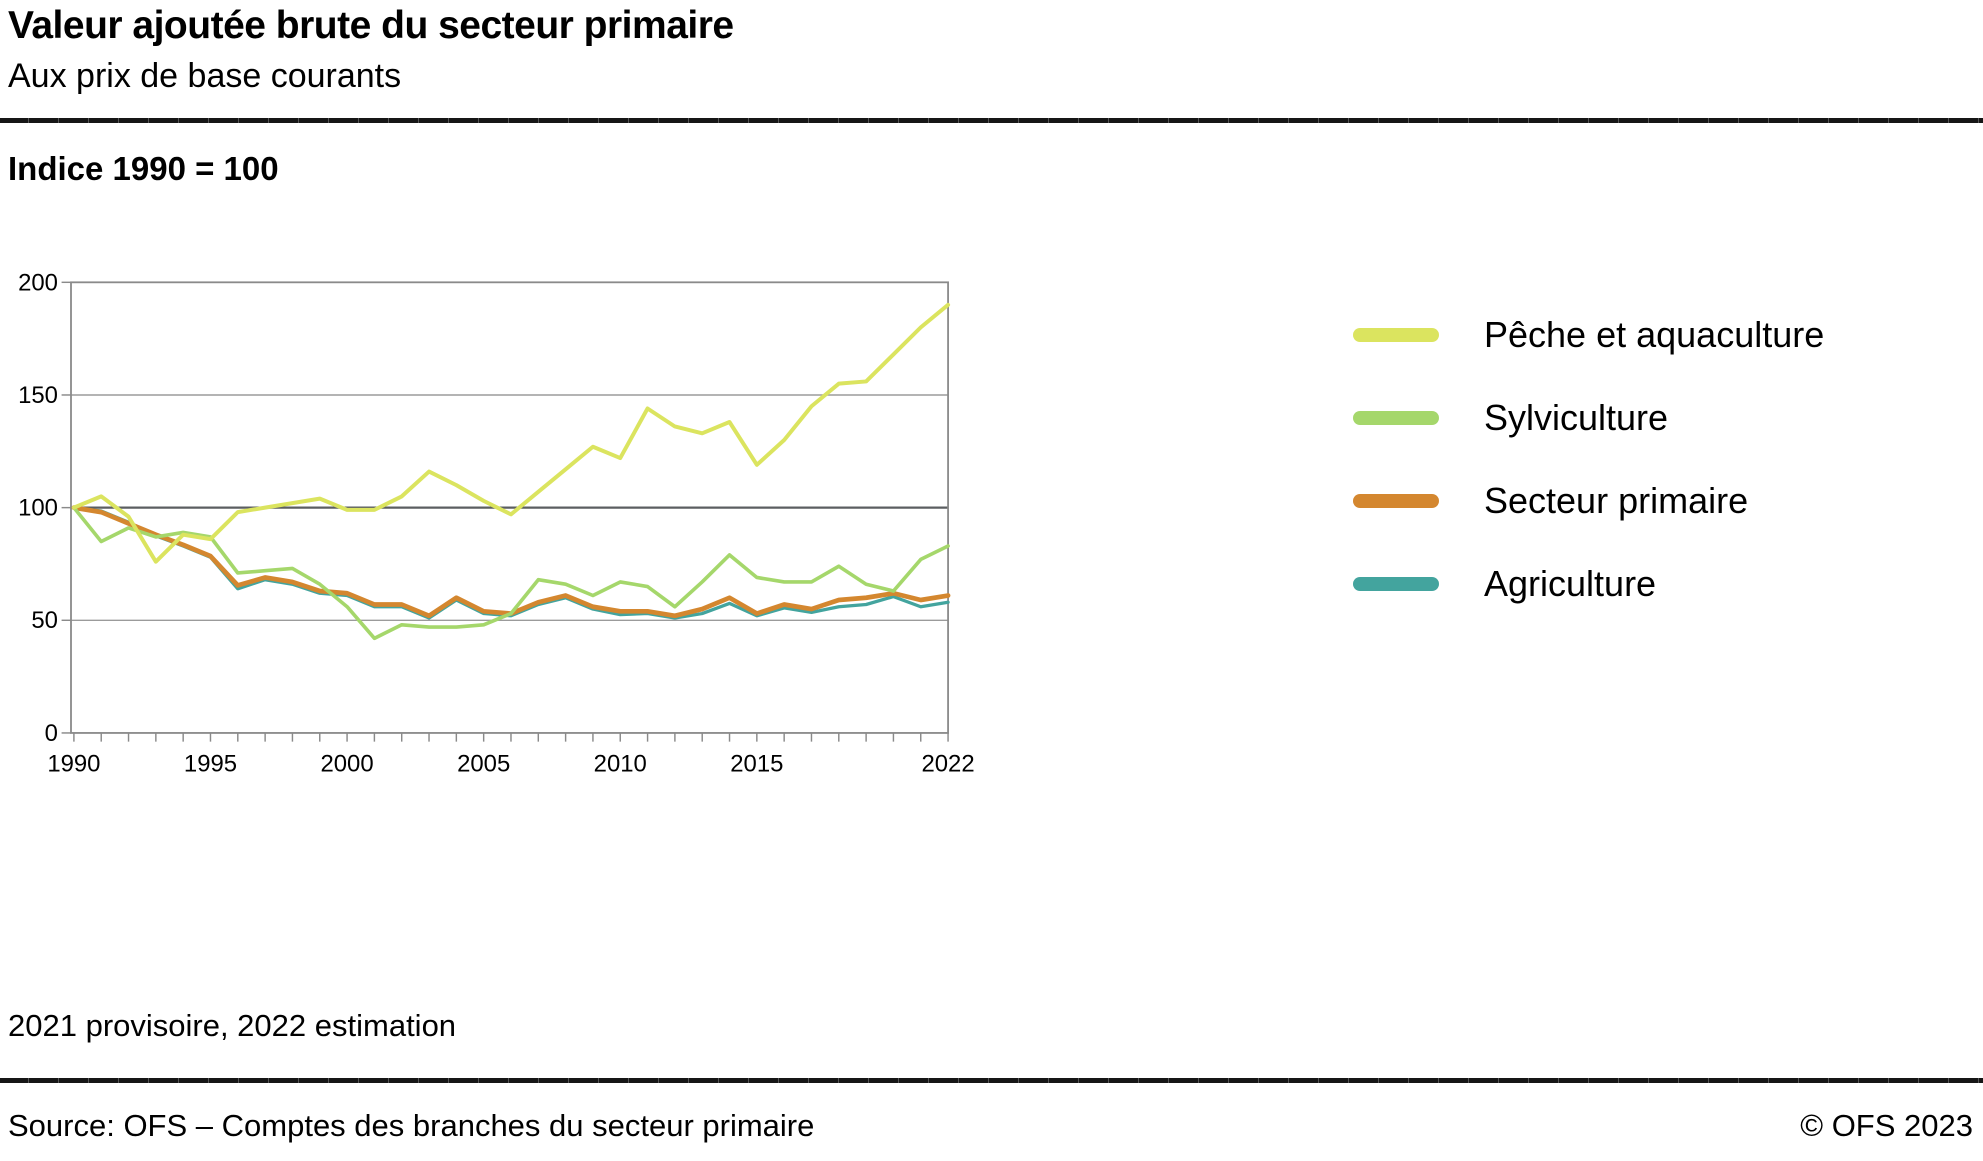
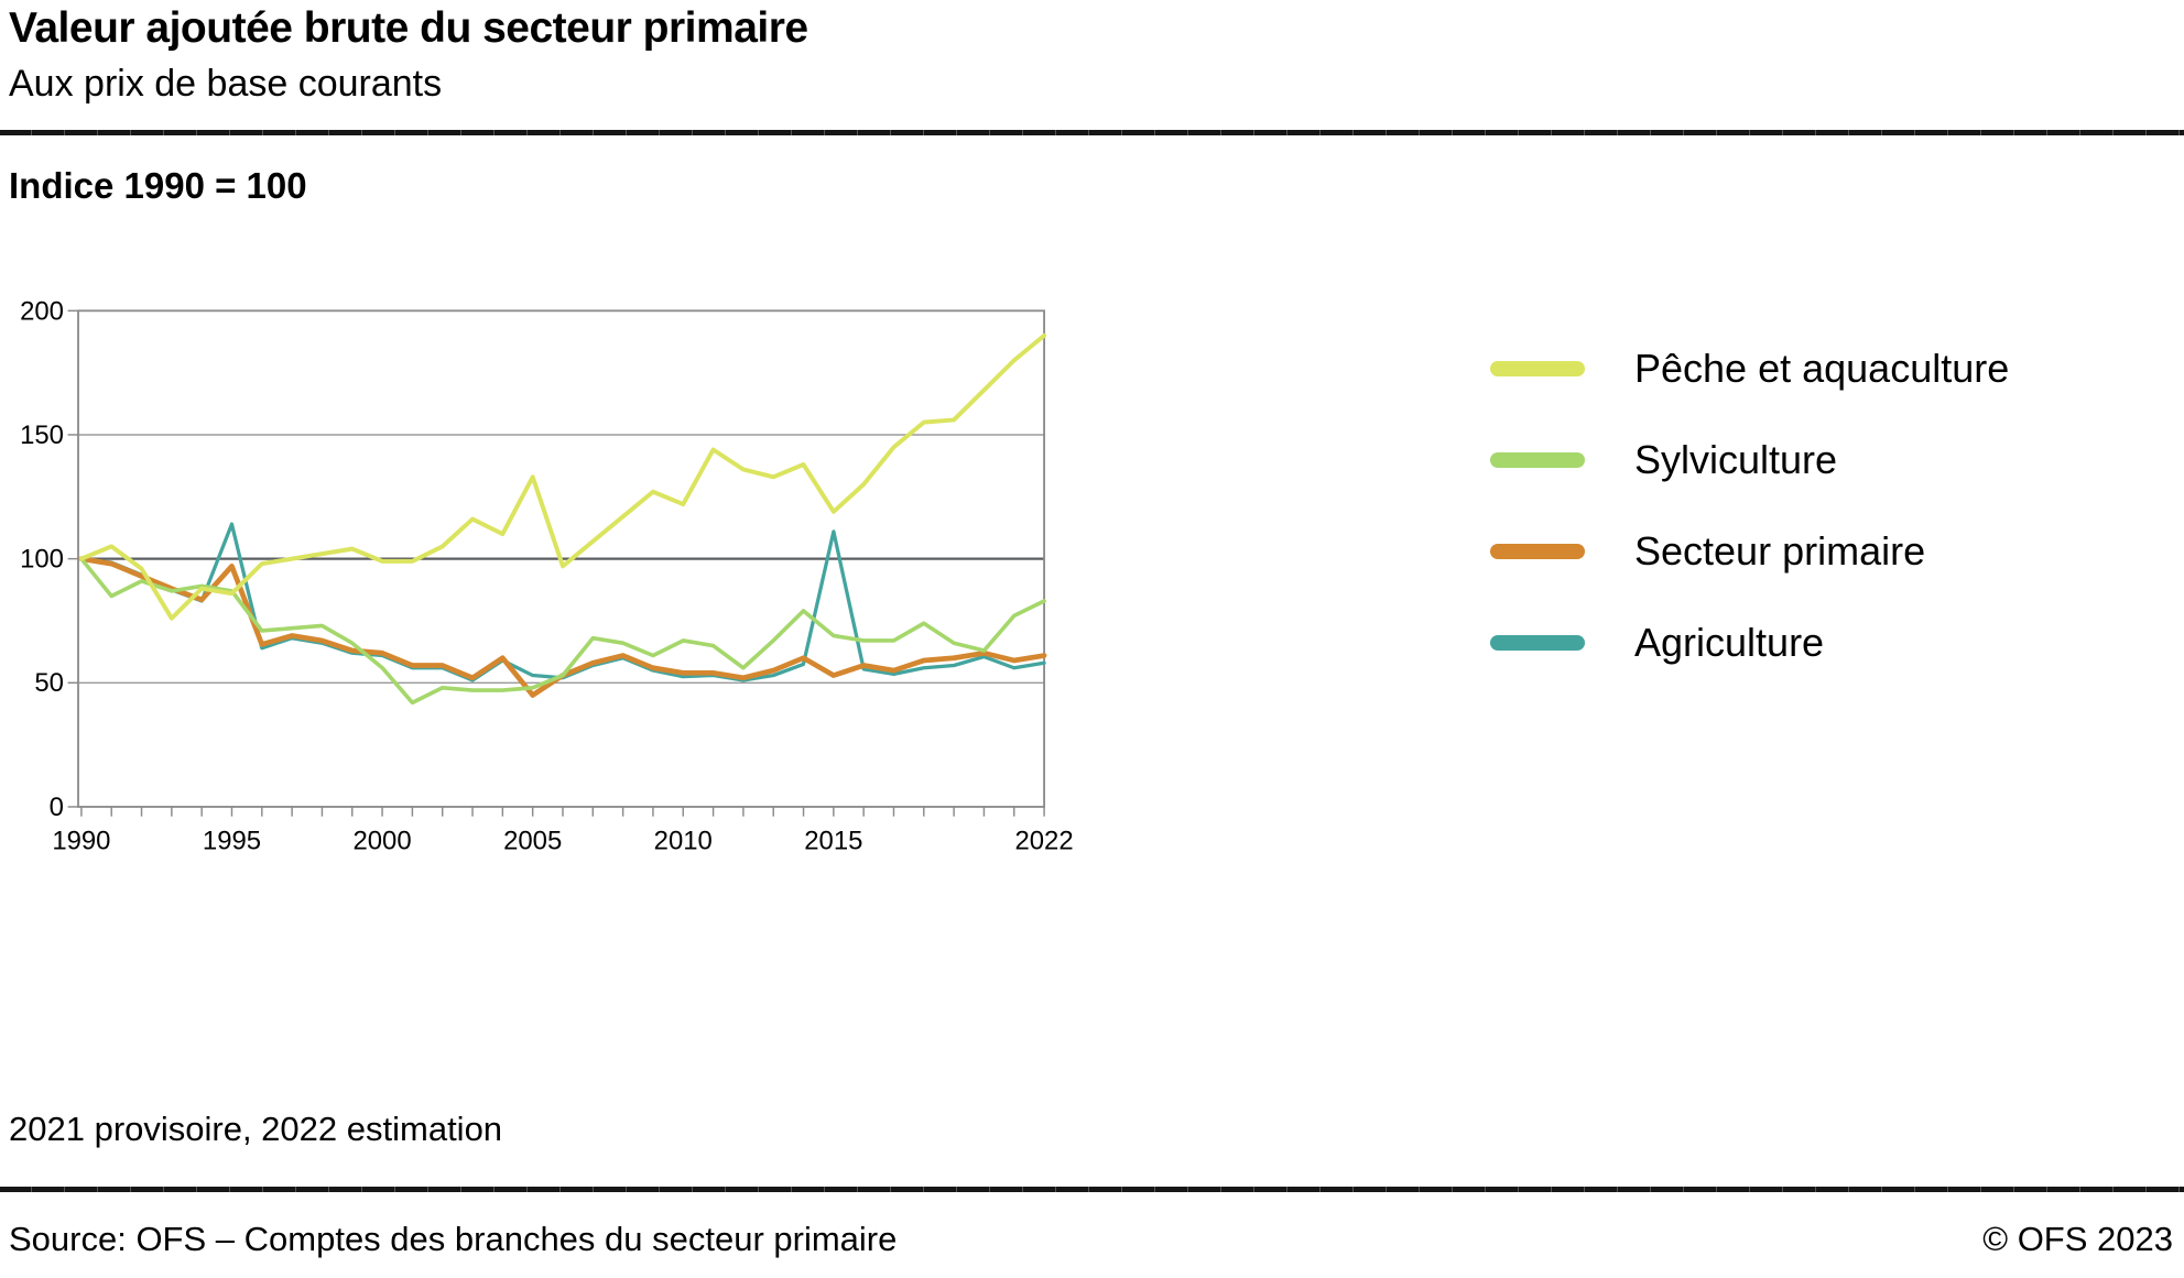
Secteur primaire/1995: 78 -> 97
Agriculture/1995: 78 -> 114
Pêche et aquaculture/2005: 103 -> 133
Secteur primaire/2005: 54 -> 45
Agriculture/2015: 52 -> 111
